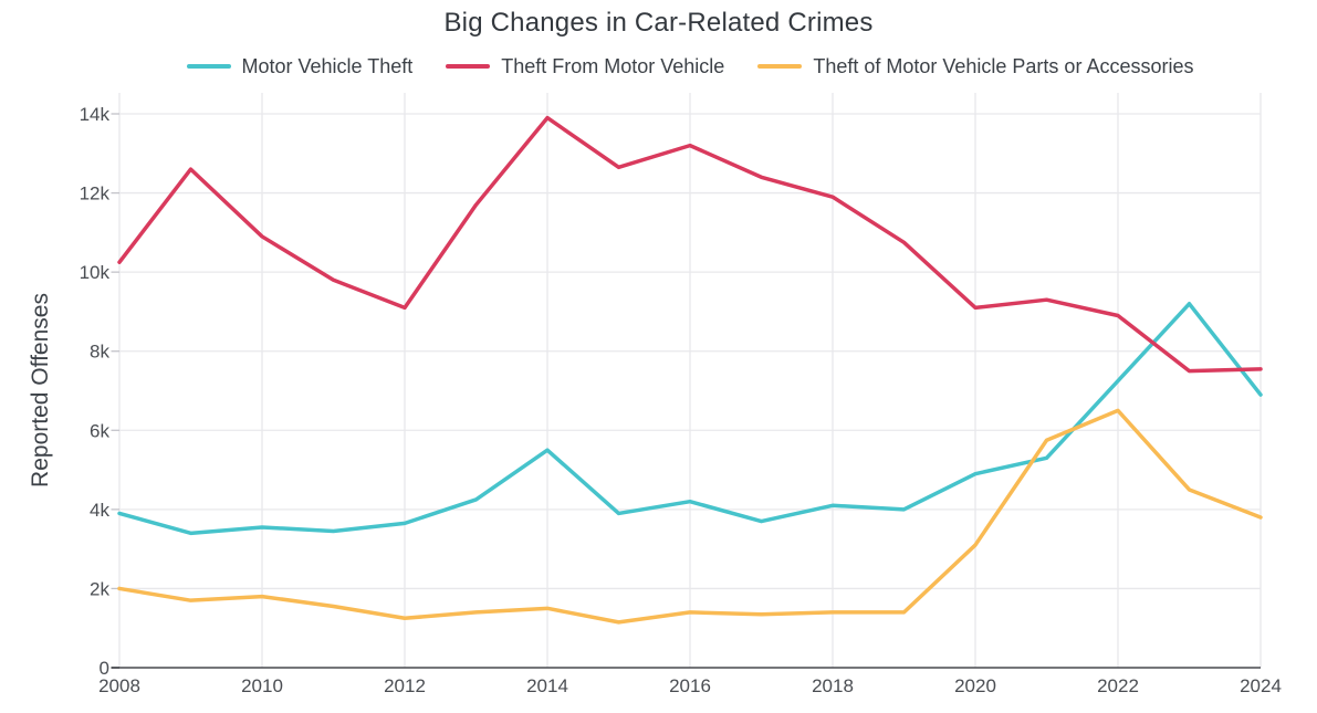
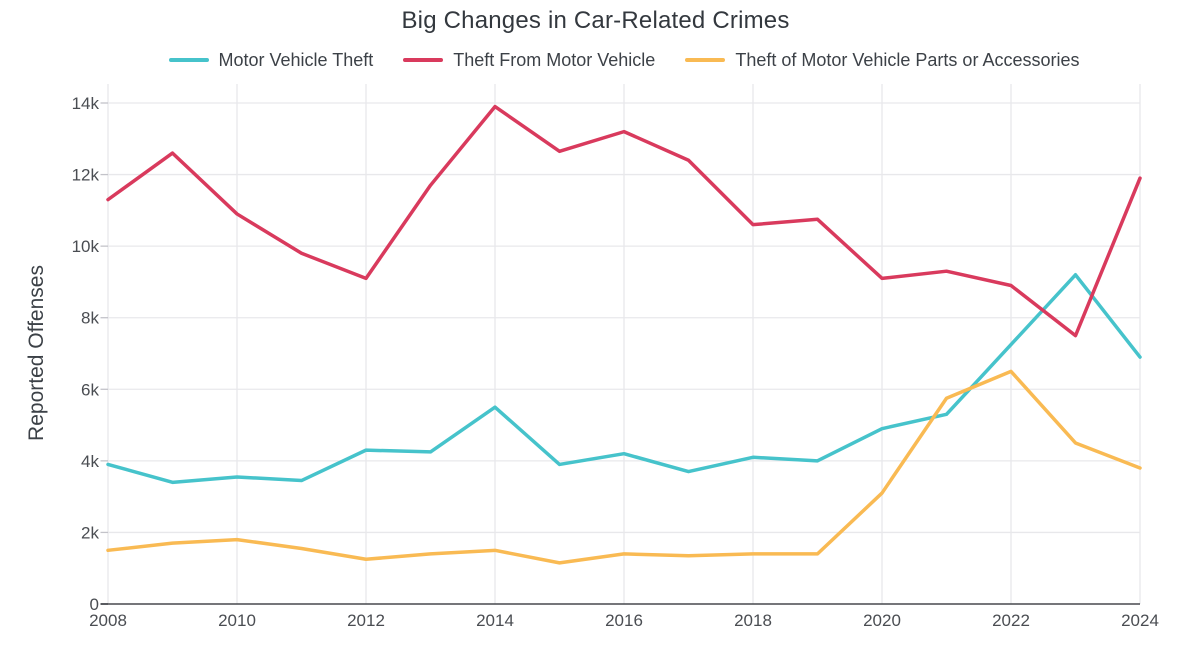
Theft From Motor Vehicle/2008: 10.2k -> 11.3k
Theft of Motor Vehicle Parts or Accessories/2008: 2.0k -> 1.5k
Motor Vehicle Theft/2012: 3.6k -> 4.3k
Theft From Motor Vehicle/2018: 11.9k -> 10.6k
Theft From Motor Vehicle/2024: 7.6k -> 11.9k
